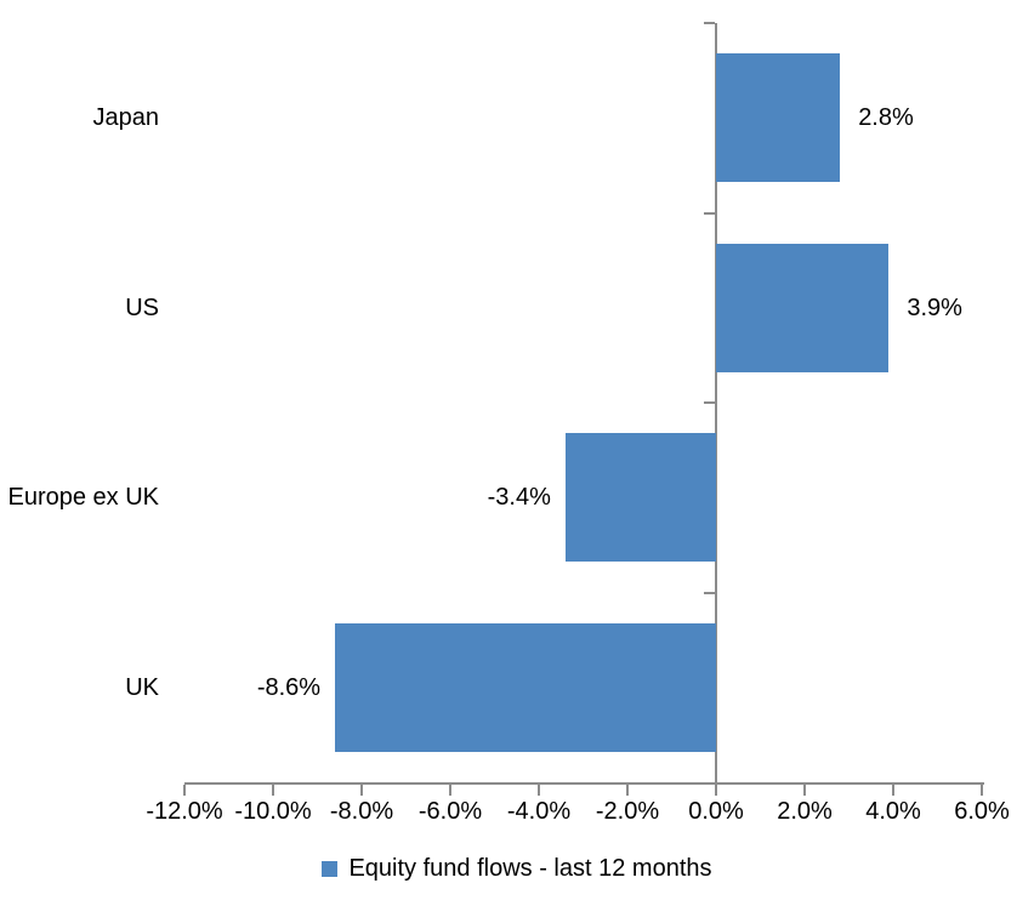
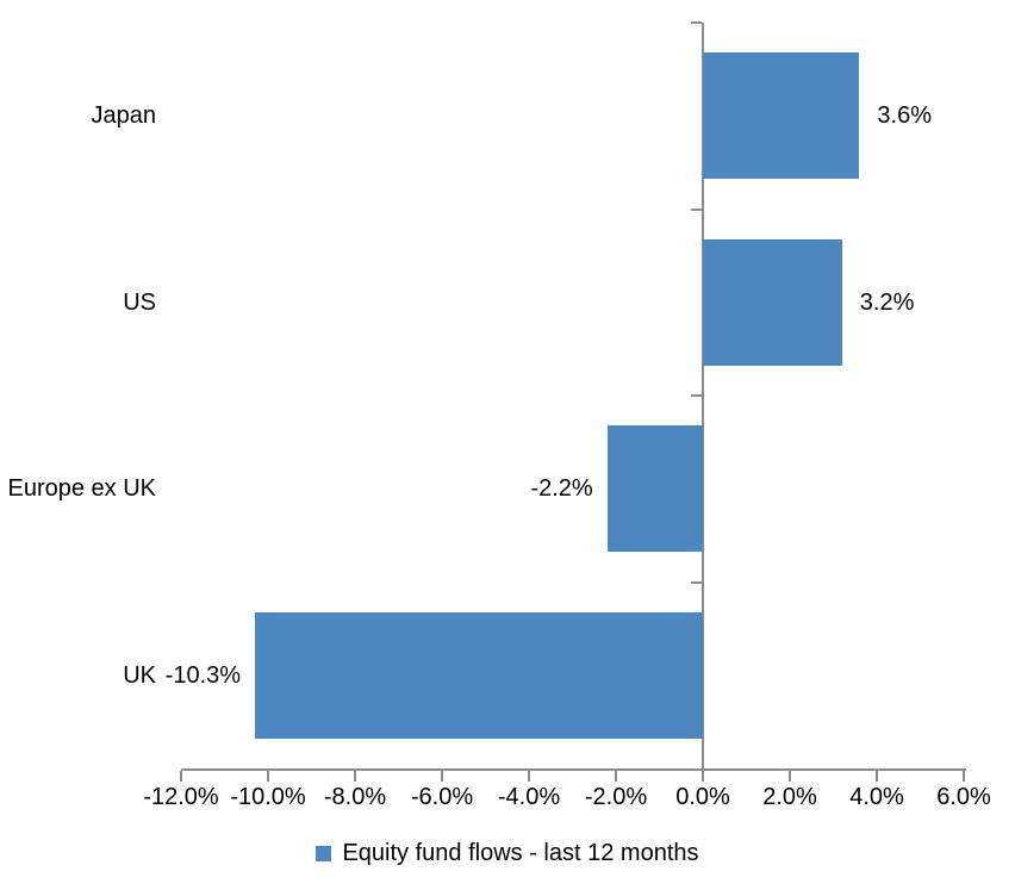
Japan: 2.8% -> 3.6%
US: 3.9% -> 3.2%
Europe ex UK: -3.4% -> -2.2%
UK: -8.6% -> -10.3%
